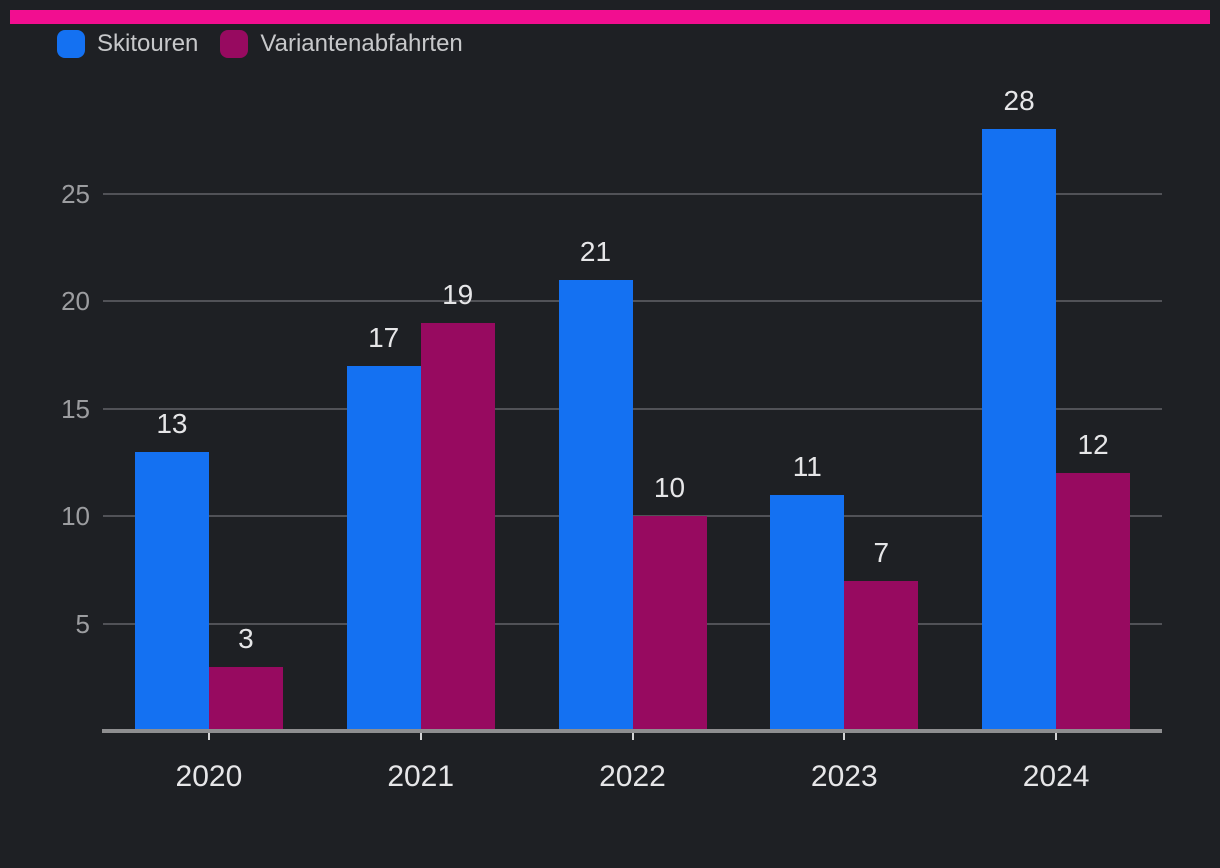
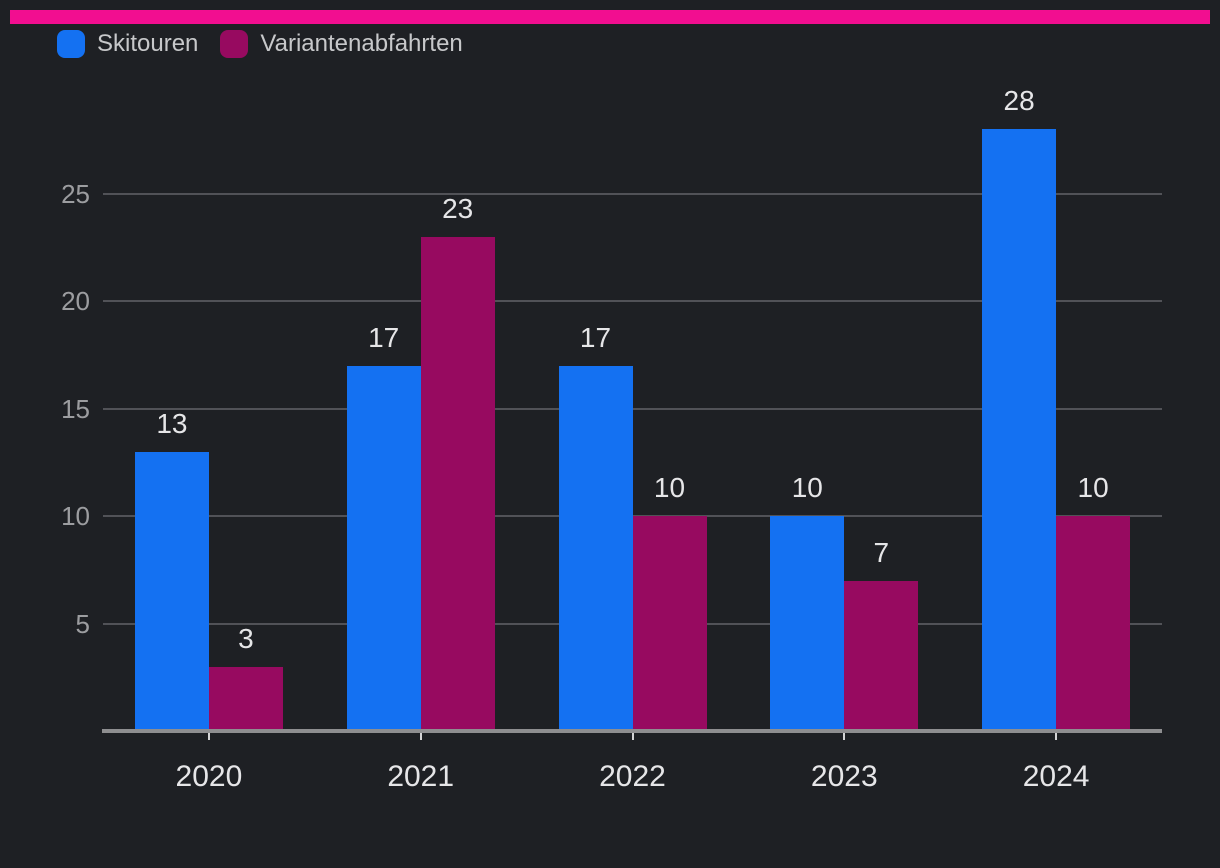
Variantenabfahrten/2021: 19 -> 23
Skitouren/2022: 21 -> 17
Skitouren/2023: 11 -> 10
Variantenabfahrten/2024: 12 -> 10
